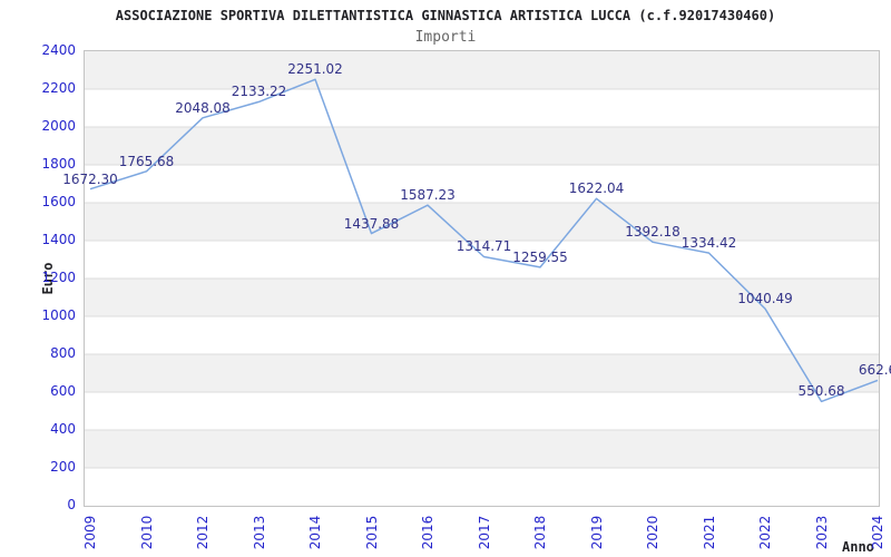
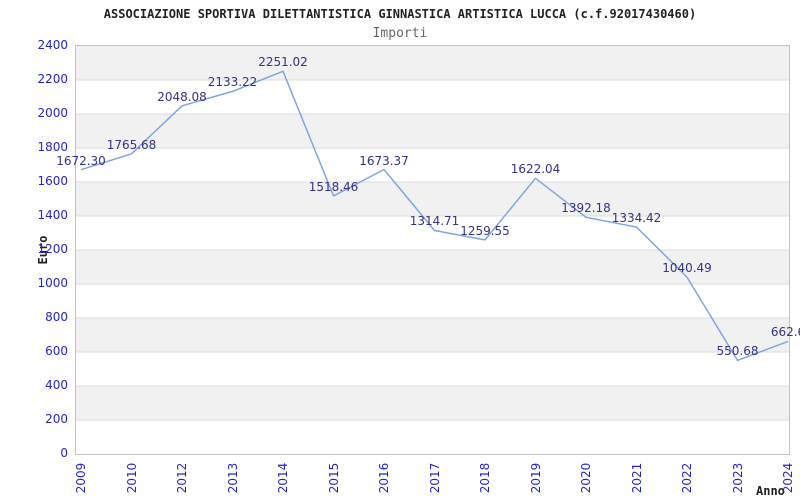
2015: 1437.88 -> 1518.46
2016: 1587.23 -> 1673.37
